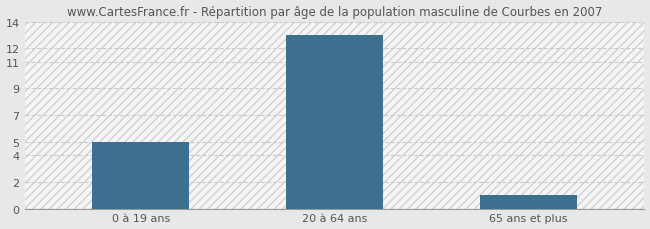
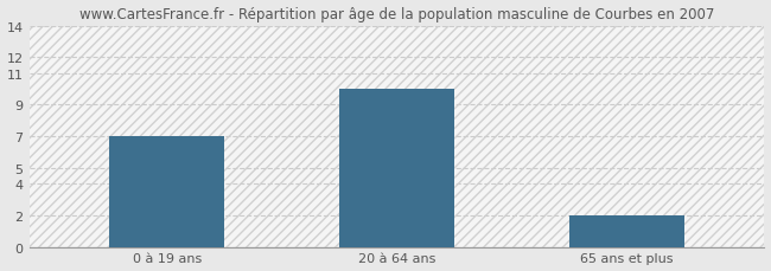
0 à 19 ans: 5 -> 7
20 à 64 ans: 13 -> 10
65 ans et plus: 1 -> 2
